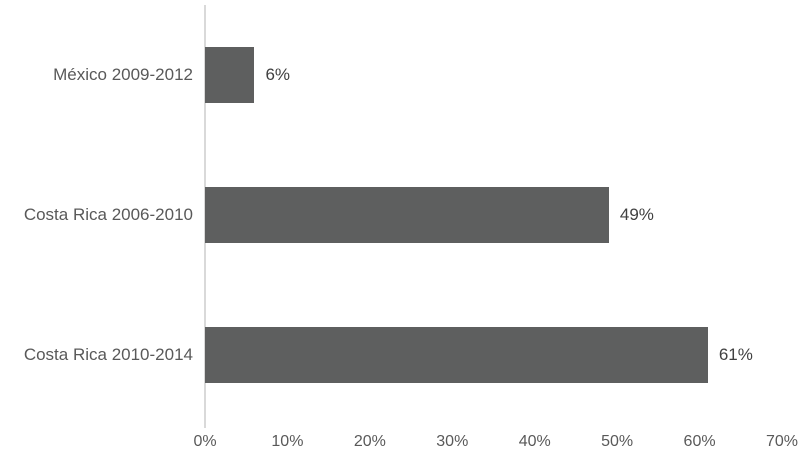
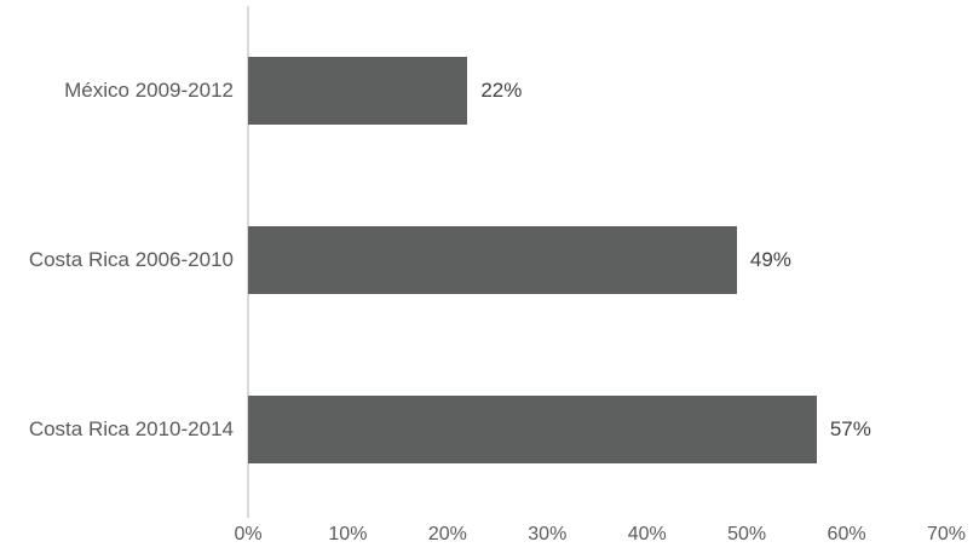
México 2009-2012: 6% -> 22%
Costa Rica 2010-2014: 61% -> 57%
